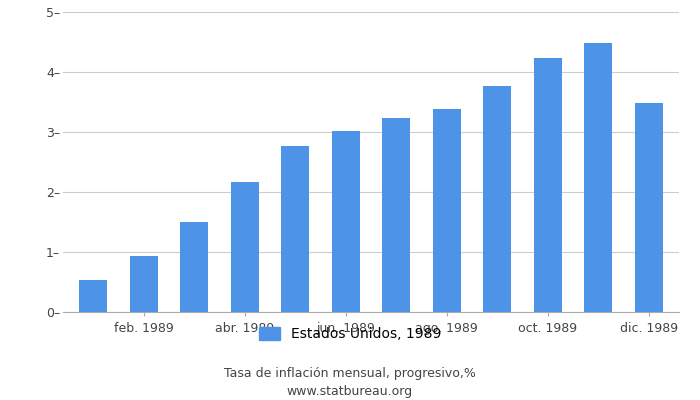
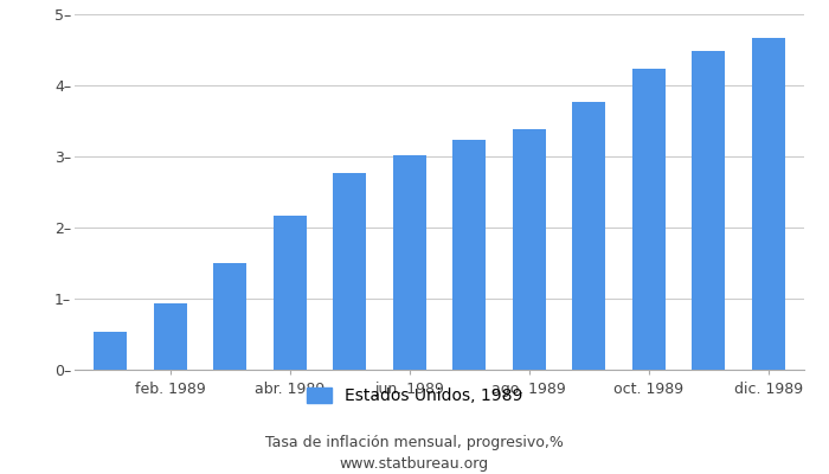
dic. 1989: 3.48– -> 4.67–
